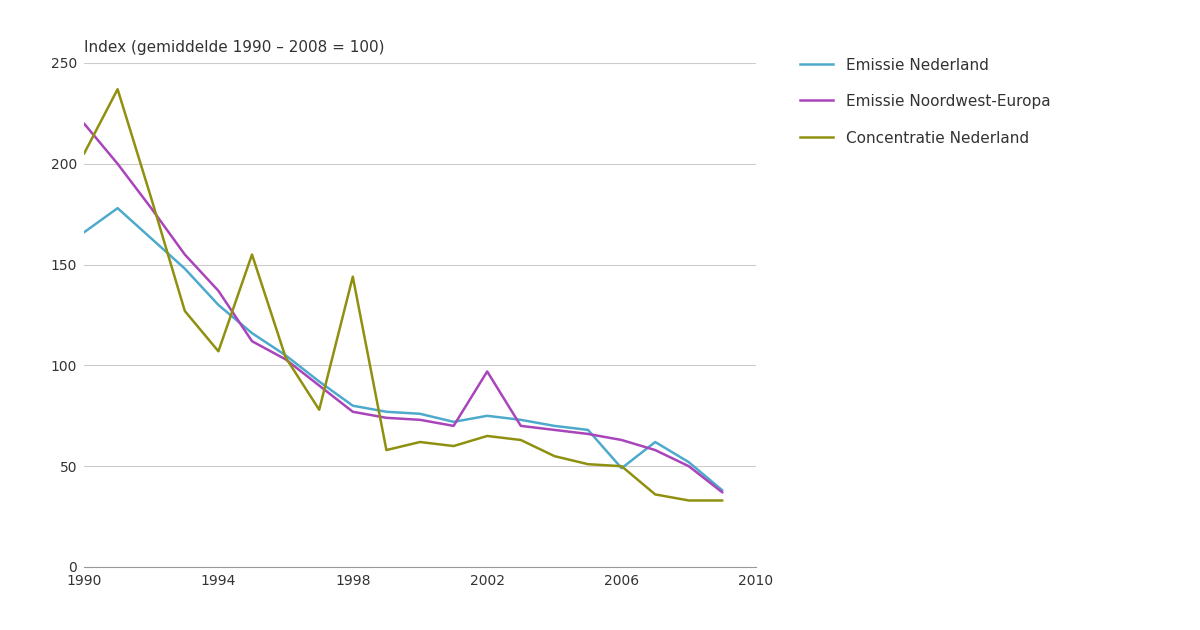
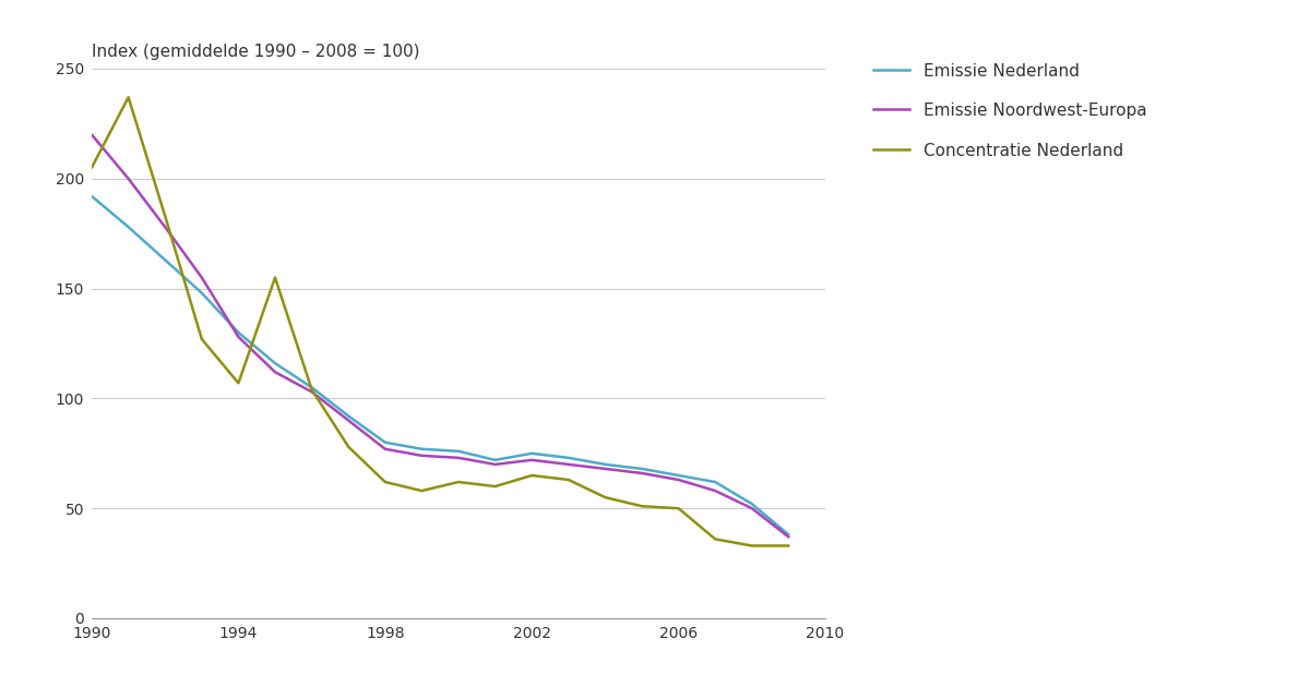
Emissie Nederland/1990: 166 -> 192
Emissie Noordwest-Europa/1994: 137 -> 128
Concentratie Nederland/1998: 144 -> 62
Emissie Noordwest-Europa/2002: 97 -> 72
Emissie Nederland/2006: 49 -> 65
